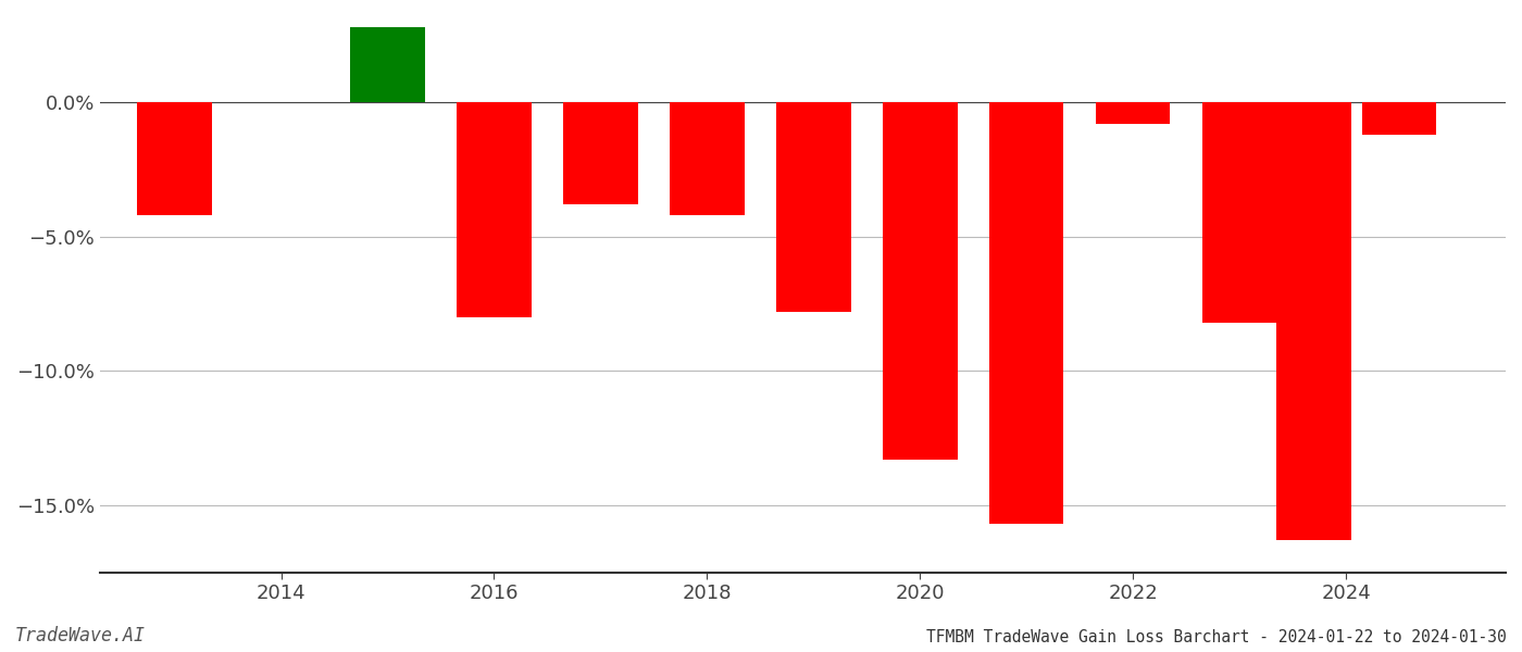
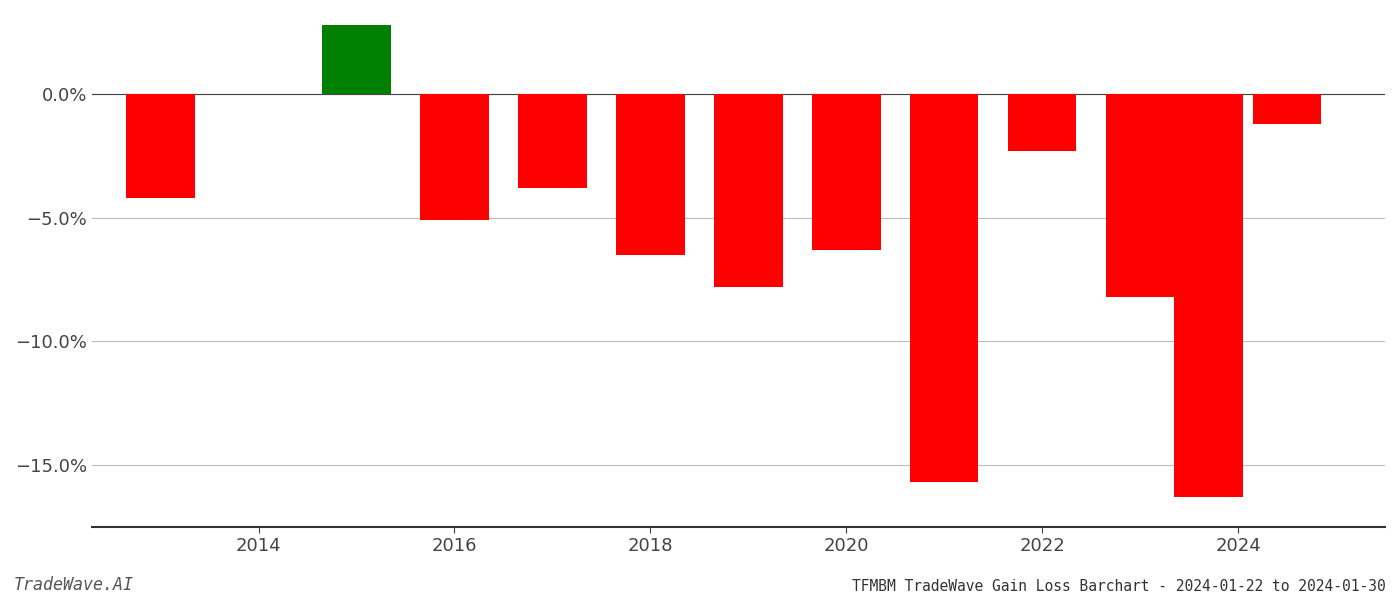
2016: -8.0% -> -5.1%
2018: -4.2% -> -6.5%
2020: -13.3% -> -6.3%
2022: -0.8% -> -2.3%
